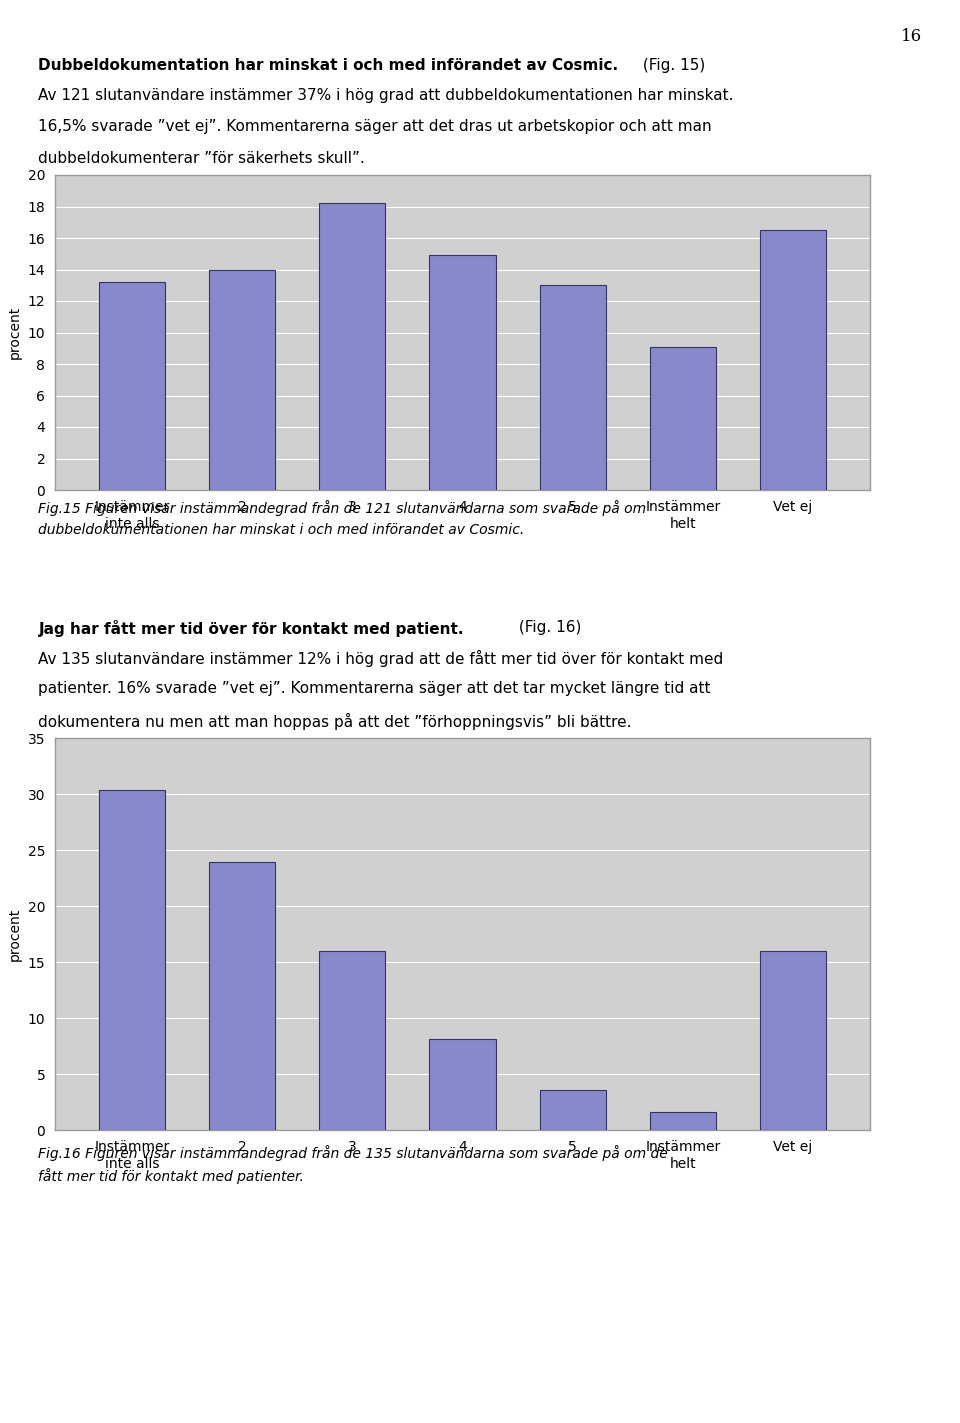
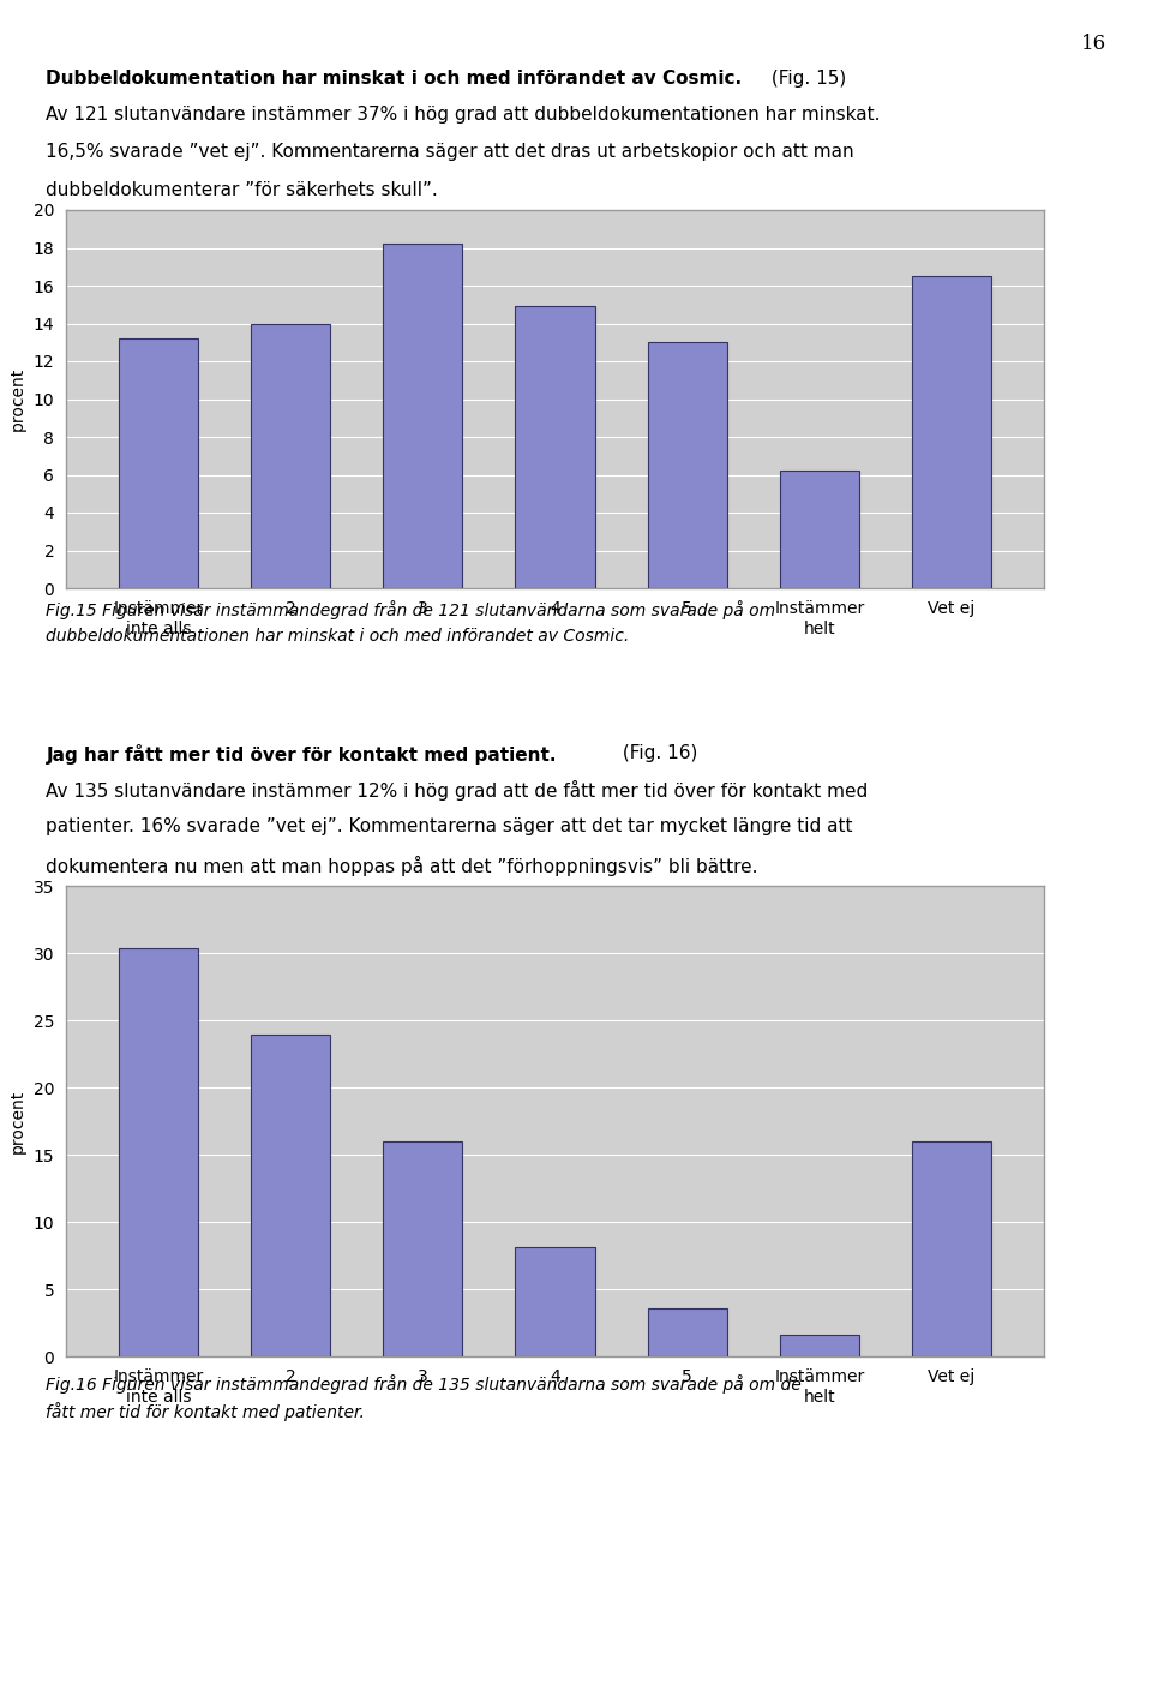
Instämmer helt: 9.1 -> 6.2
